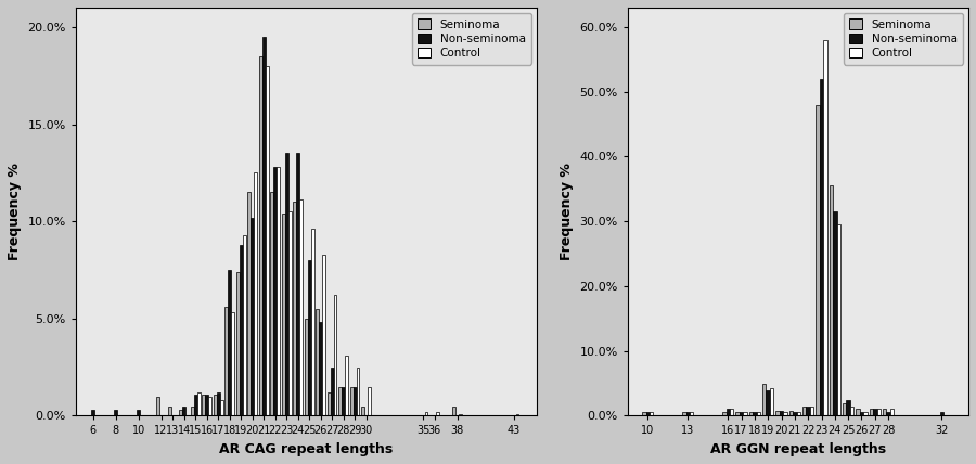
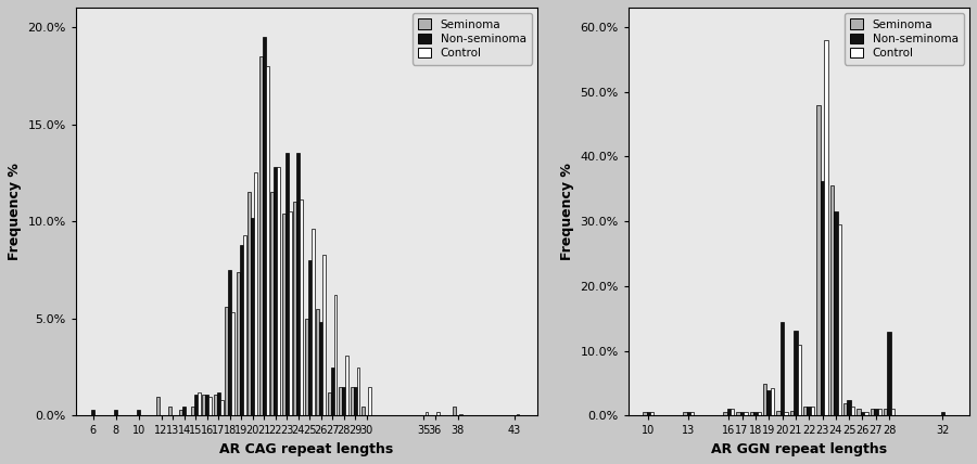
Non-seminoma/20: 0.8% -> 14.4%
Non-seminoma/21: 0.5% -> 13.2%
Control/21: 0.5% -> 11.0%
Non-seminoma/23: 52.0% -> 36.2%
Non-seminoma/28: 0.5% -> 13.0%
